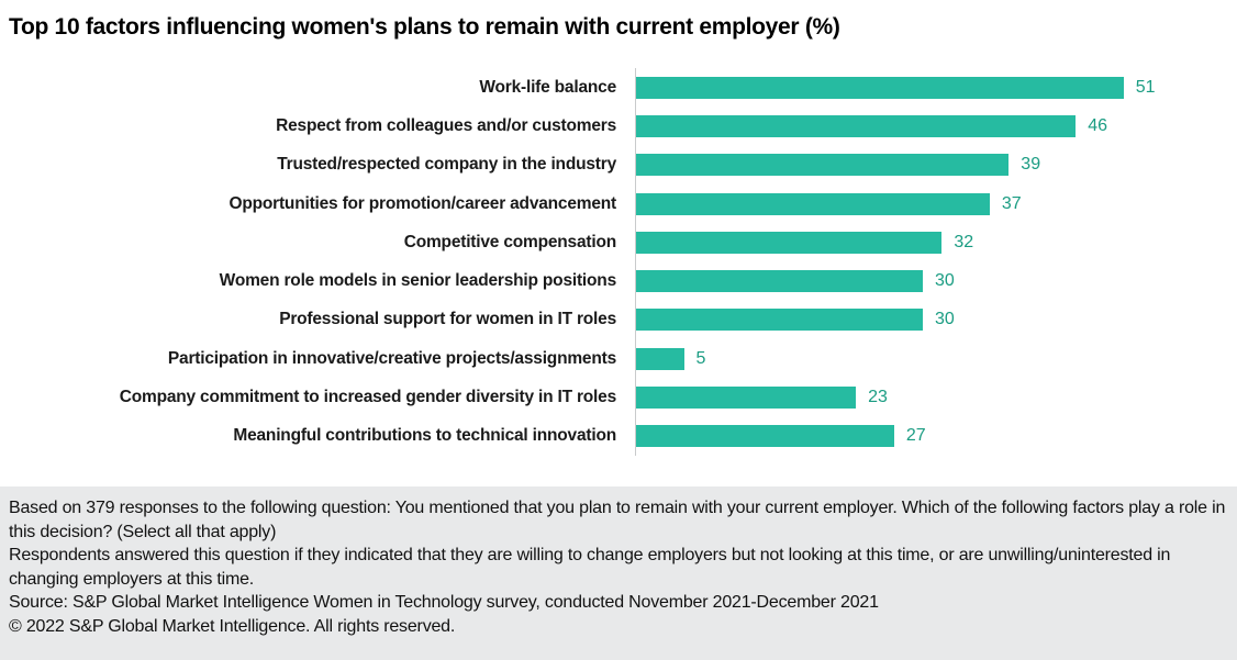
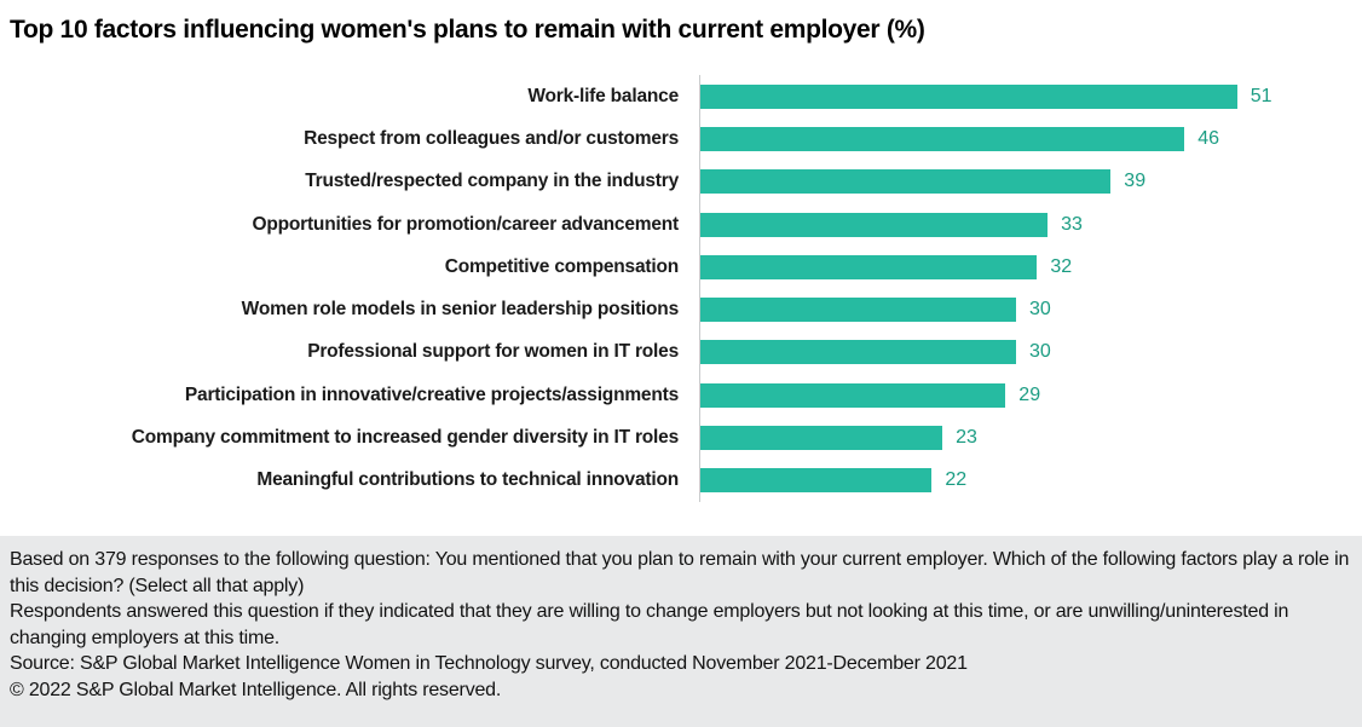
Opportunities for promotion/career advancement: 37 -> 33
Participation in innovative/creative projects/assignments: 5 -> 29
Meaningful contributions to technical innovation: 27 -> 22
